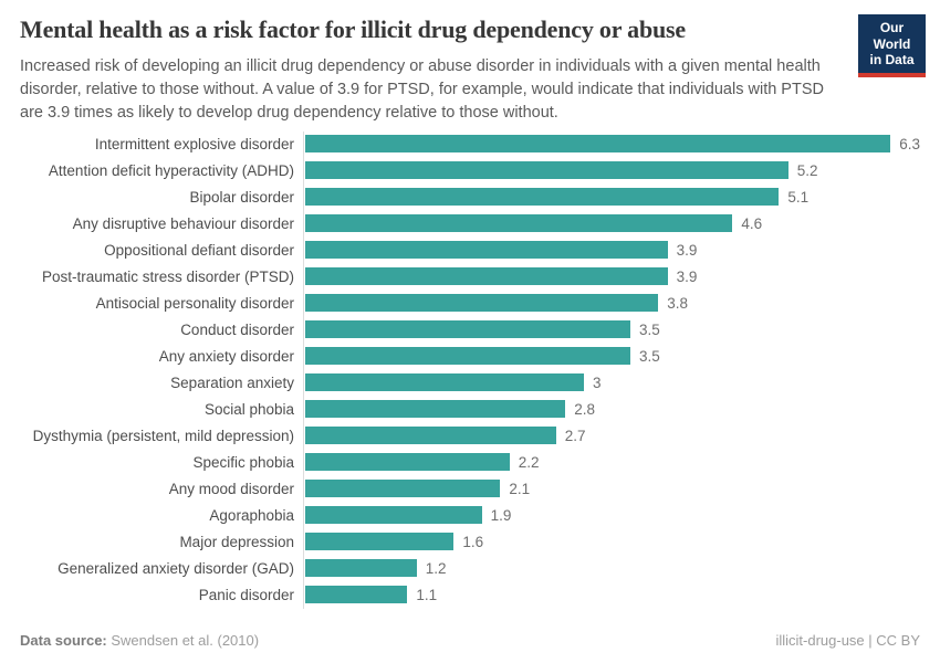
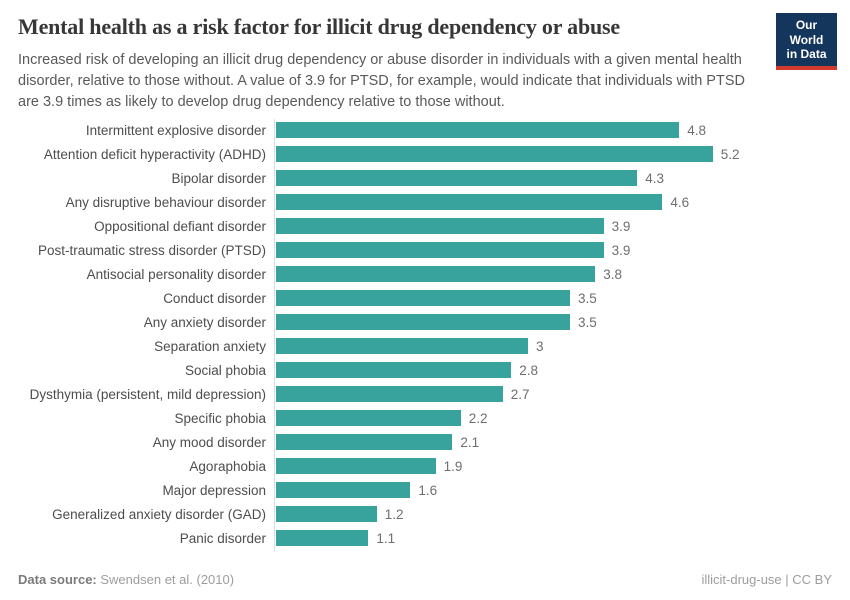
Intermittent explosive disorder: 6.3 -> 4.8
Bipolar disorder: 5.1 -> 4.3
